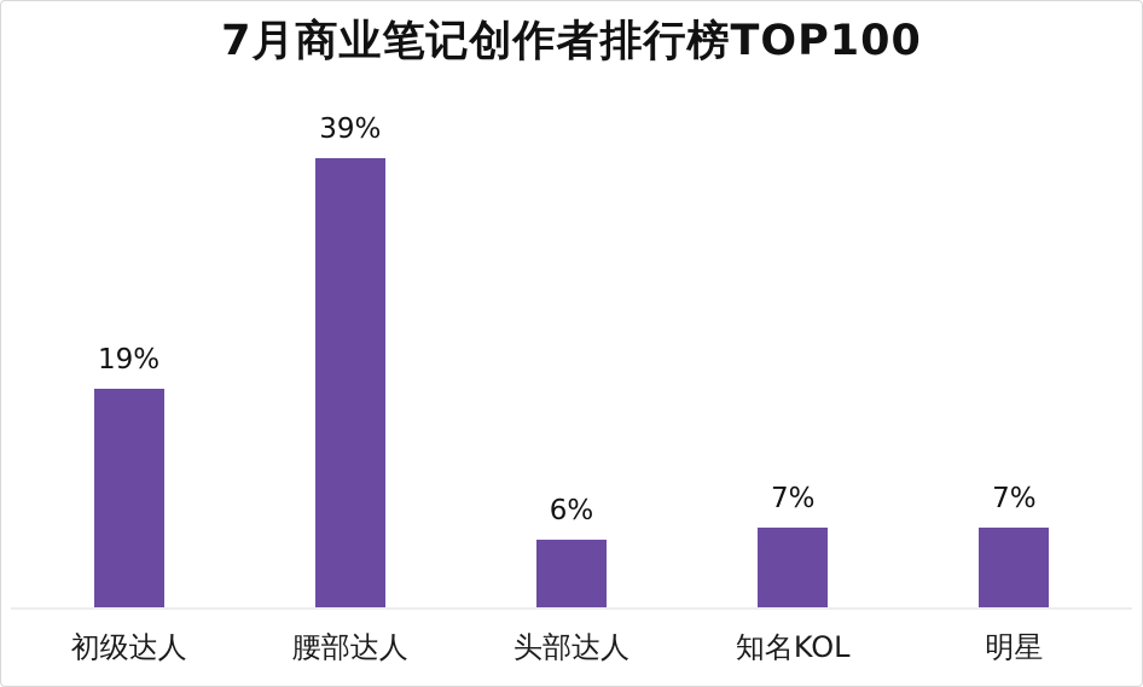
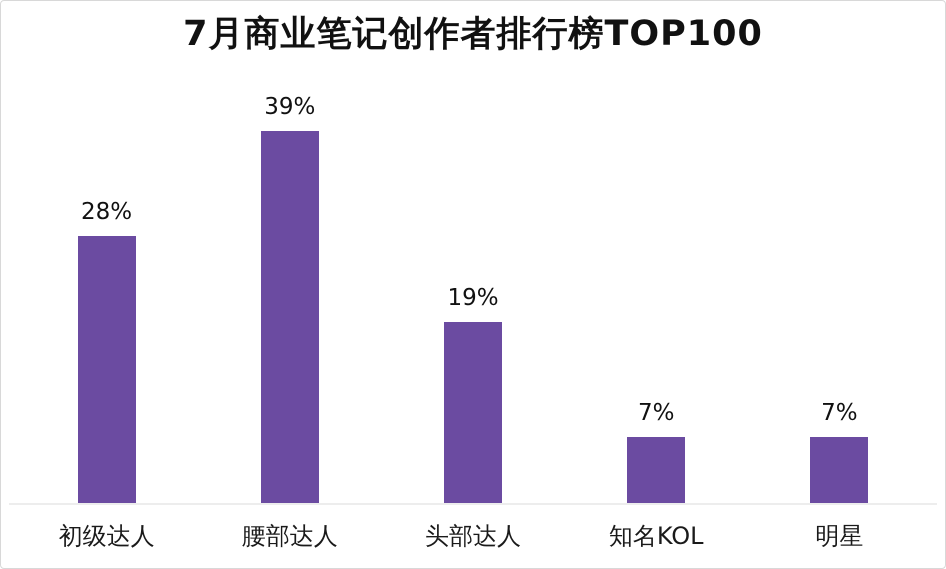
初级达人: 19% -> 28%
头部达人: 6% -> 19%
